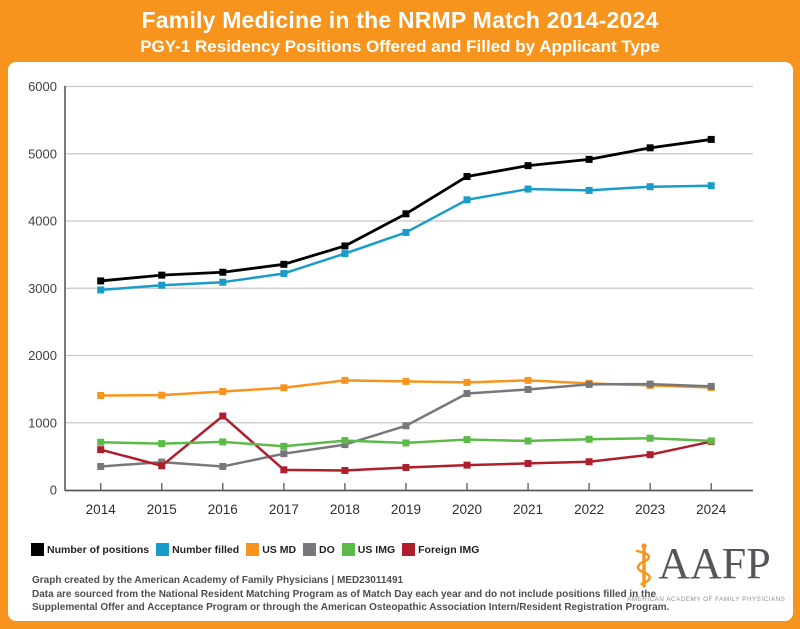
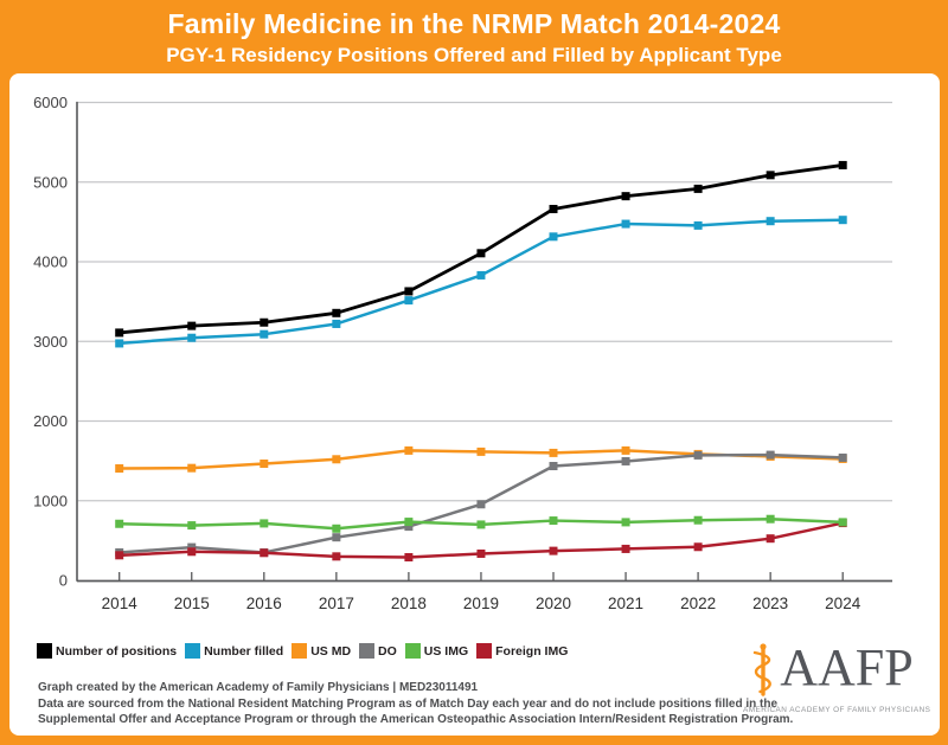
Foreign IMG/2014: 600 -> 300
Foreign IMG/2016: 1100 -> 300
